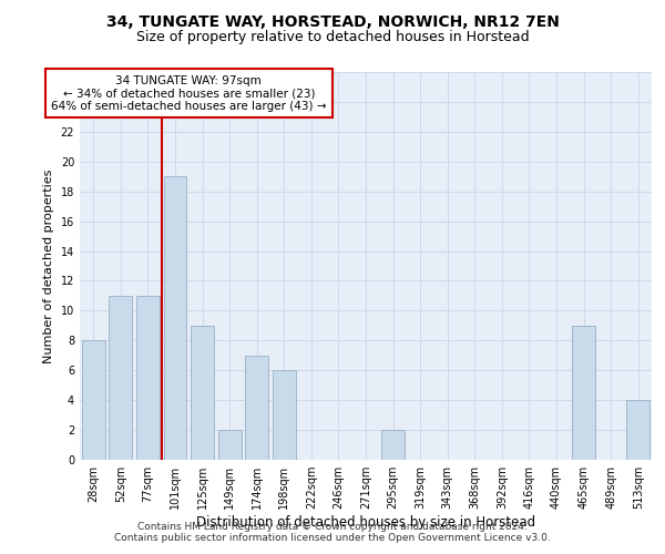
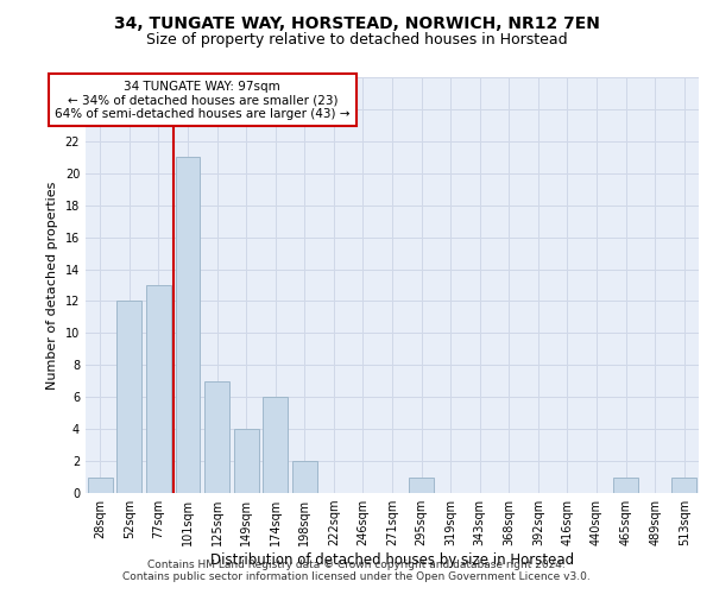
28sqm: 8 -> 1
52sqm: 11 -> 12
77sqm: 11 -> 13
101sqm: 19 -> 21
125sqm: 9 -> 7
149sqm: 2 -> 4
174sqm: 7 -> 6
198sqm: 6 -> 2
295sqm: 2 -> 1
465sqm: 9 -> 1
513sqm: 4 -> 1
